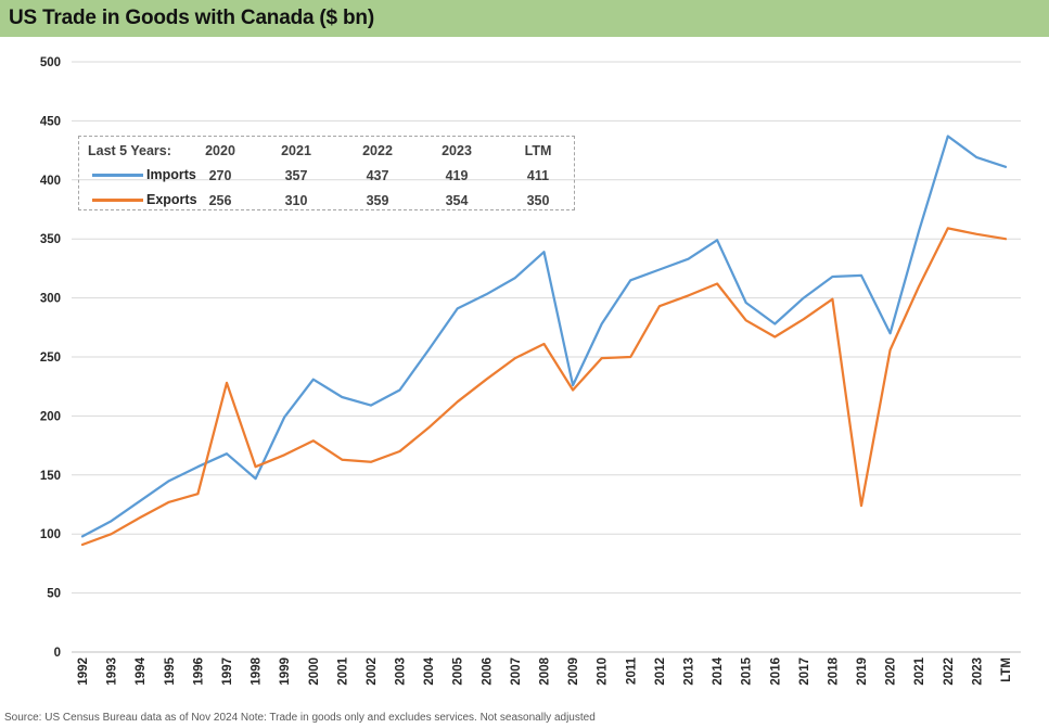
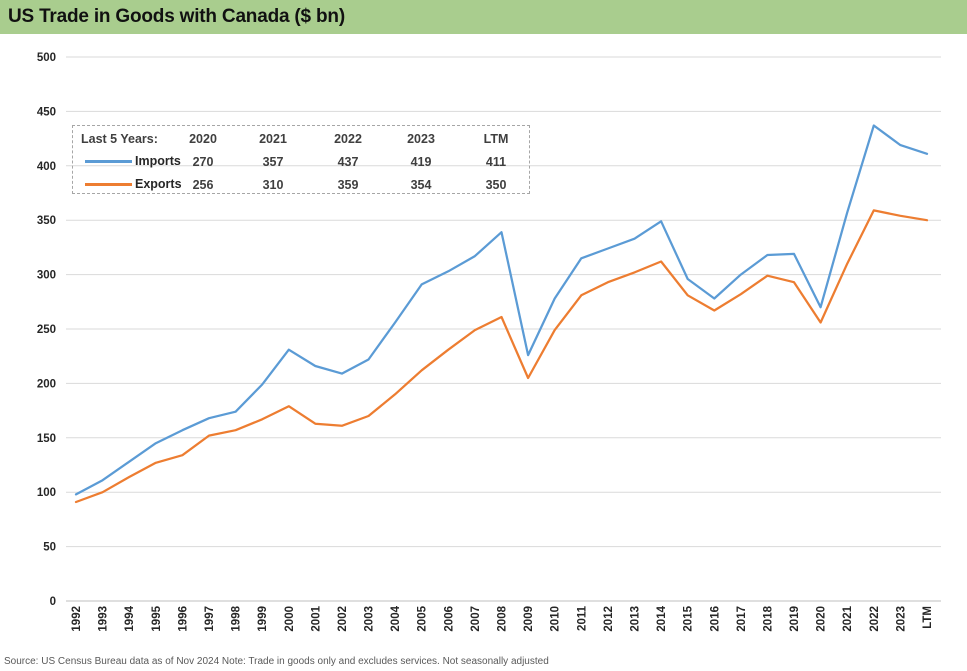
Exports/1997: 228 -> 152
Imports/1998: 147 -> 174
Exports/2009: 222 -> 205
Exports/2011: 250 -> 281
Exports/2019: 124 -> 293
